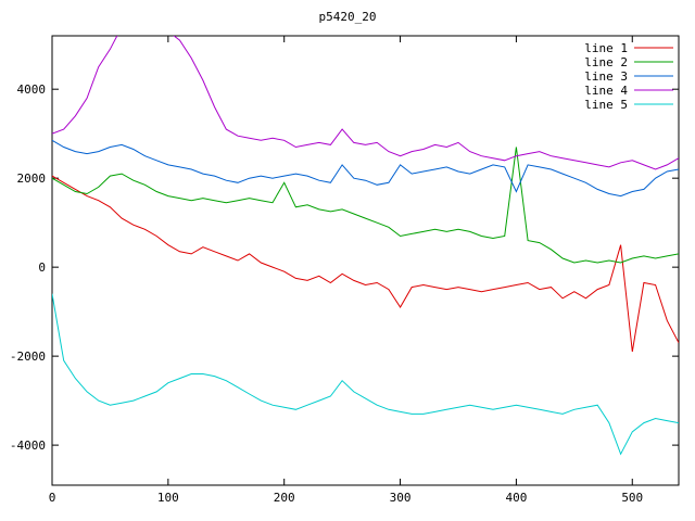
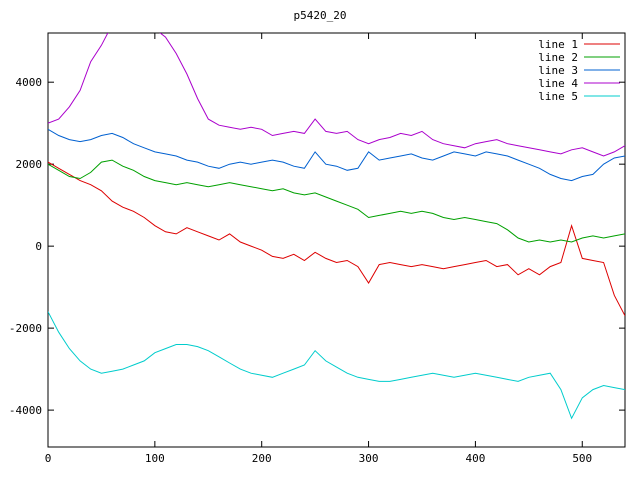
line 5/0: -600 -> -1600
line 2/200: 1900 -> 1400
line 2/400: 2700 -> 600
line 3/400: 1700 -> 2200
line 1/500: -1900 -> -300
